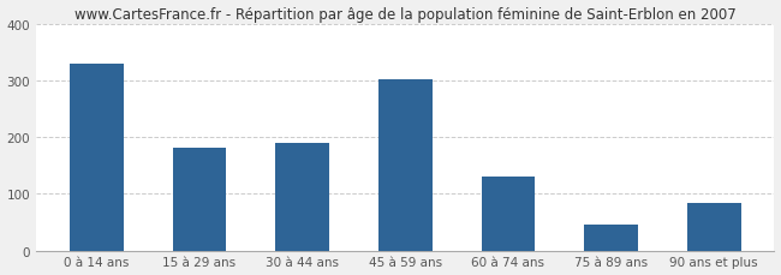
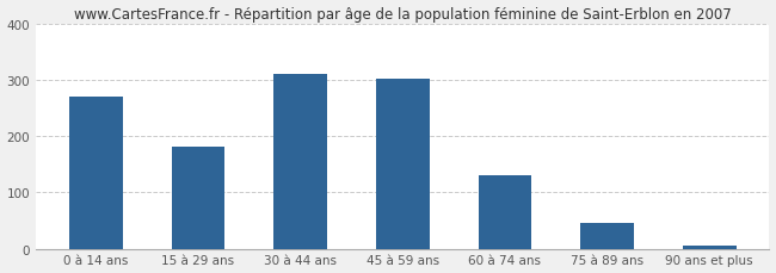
0 à 14 ans: 330 -> 270
30 à 44 ans: 190 -> 312
90 ans et plus: 85 -> 5
